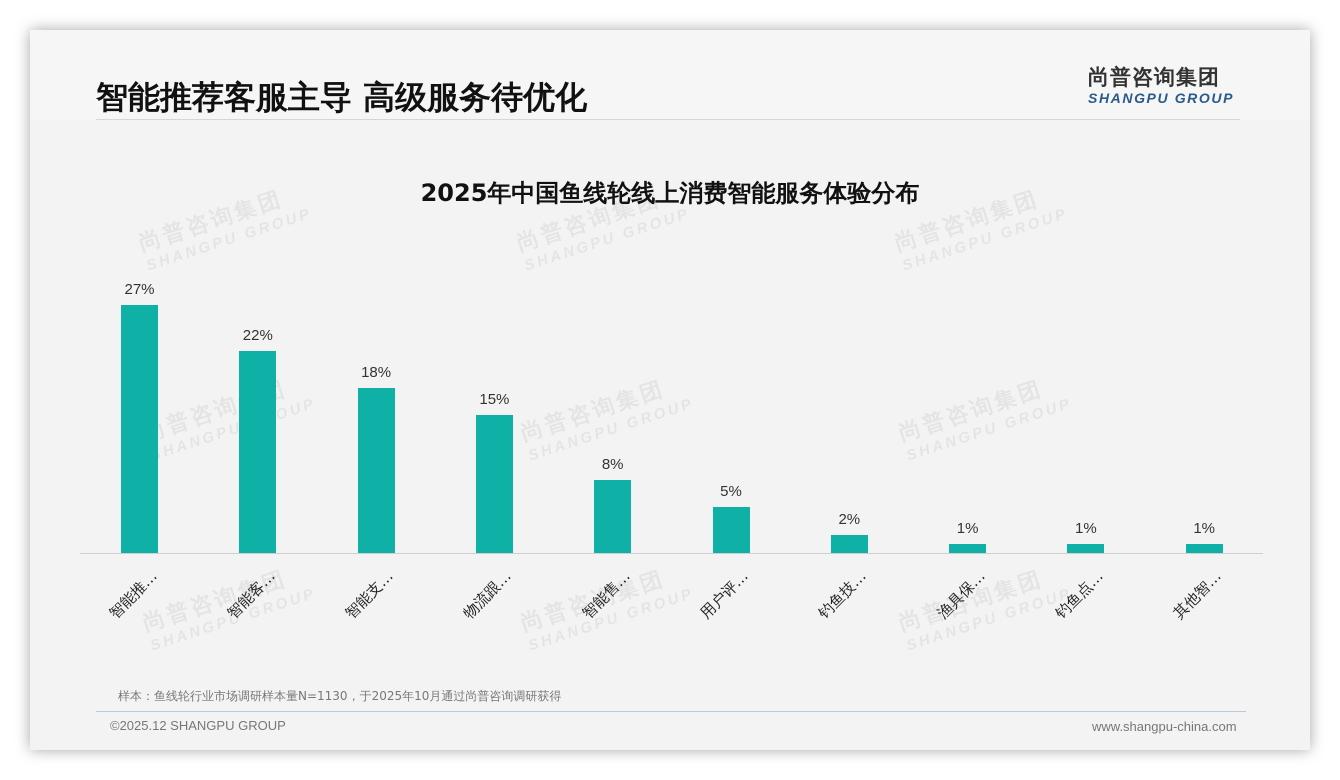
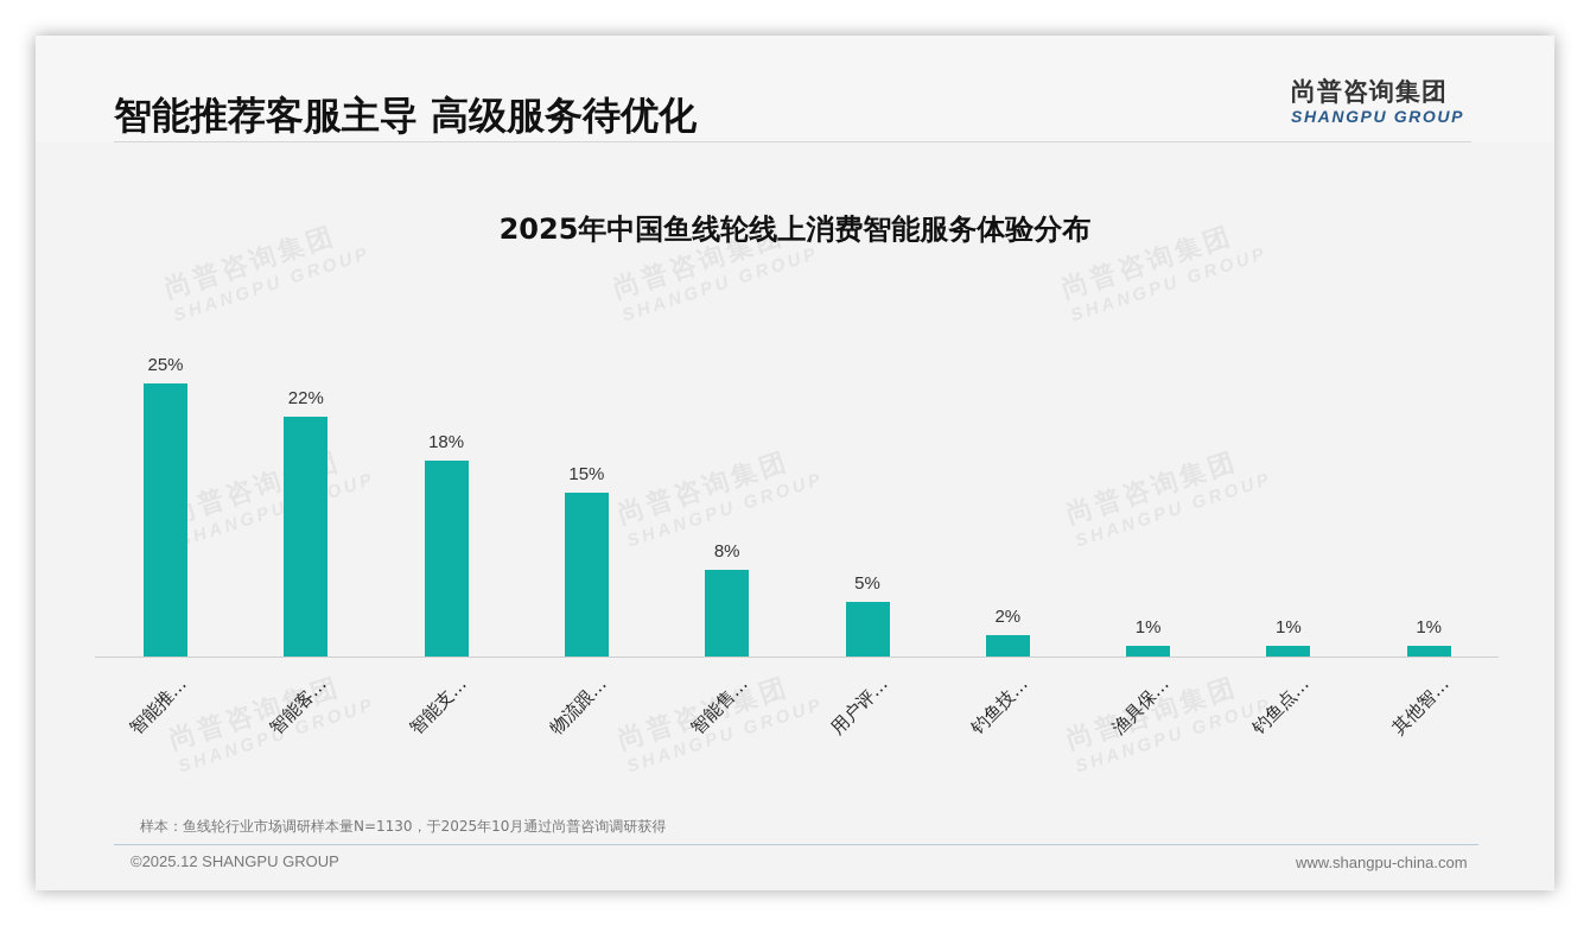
智能推…: 27% -> 25%
